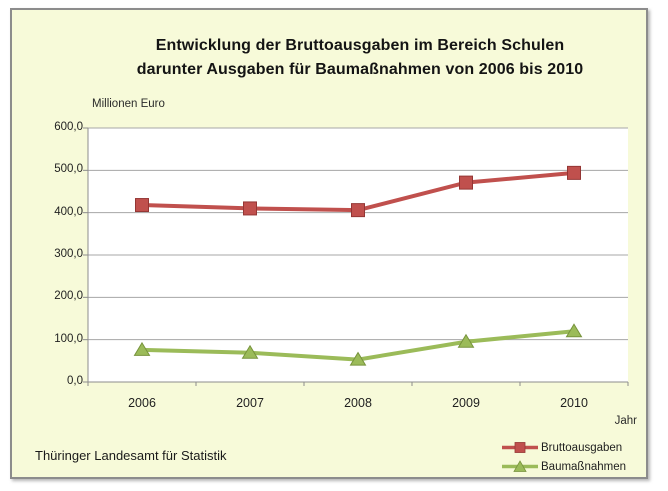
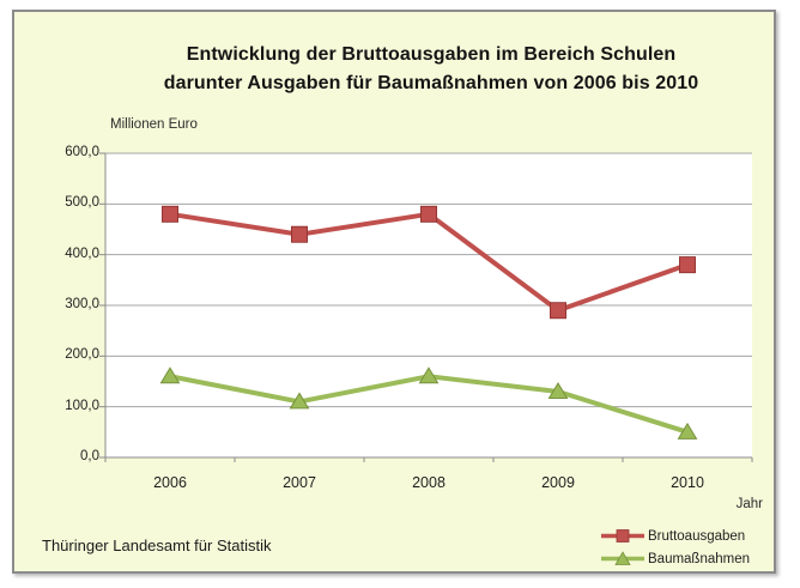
Bruttoausgaben/2006: 420 -> 480
Baumaßnahmen/2006: 80 -> 160
Bruttoausgaben/2007: 410 -> 440
Baumaßnahmen/2007: 70 -> 110
Bruttoausgaben/2008: 410 -> 480
Baumaßnahmen/2008: 50 -> 160
Bruttoausgaben/2009: 470 -> 290
Baumaßnahmen/2009: 100 -> 130
Bruttoausgaben/2010: 490 -> 380
Baumaßnahmen/2010: 120 -> 50
